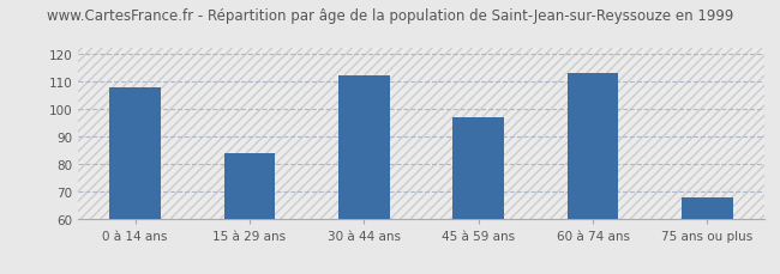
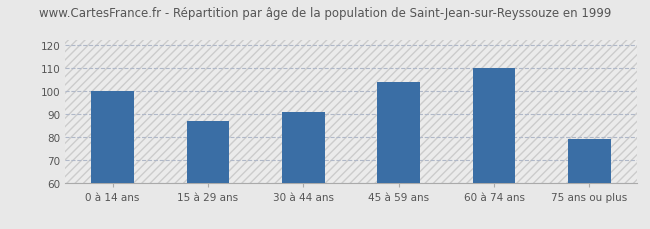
0 à 14 ans: 108 -> 100
15 à 29 ans: 84 -> 87
30 à 44 ans: 112 -> 91
45 à 59 ans: 97 -> 104
60 à 74 ans: 113 -> 110
75 ans ou plus: 68 -> 79
